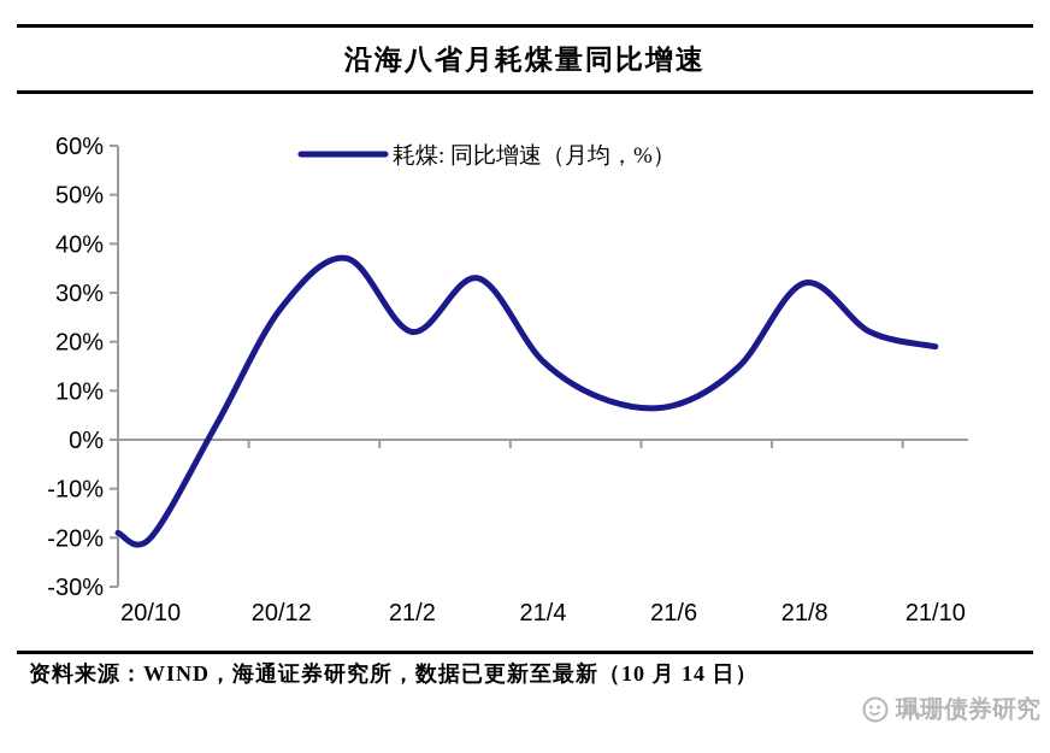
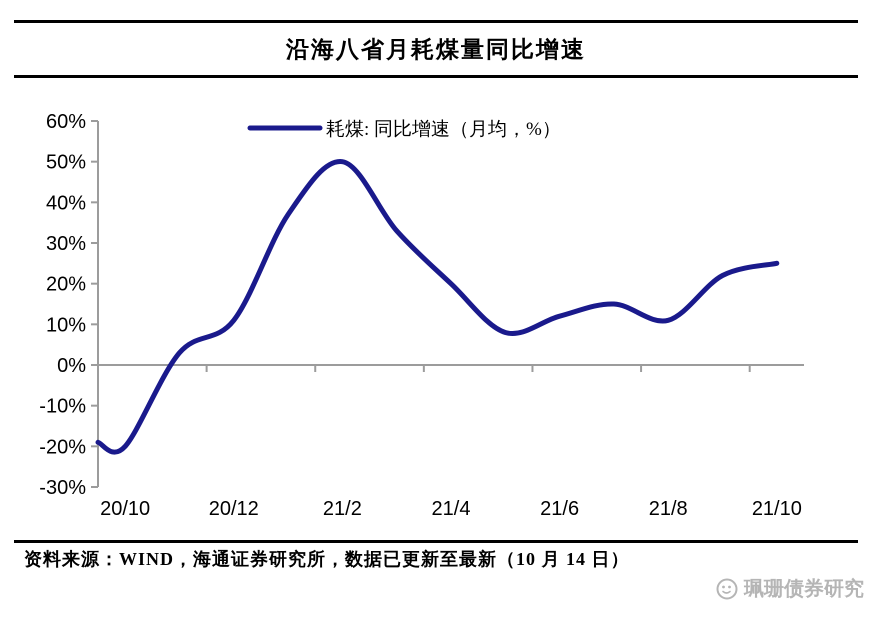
20/12: 27% -> 11%
21/2: 22% -> 50%
21/4: 16% -> 20%
21/6: 7% -> 12%
21/8: 32% -> 11%
21/10: 19% -> 25%
